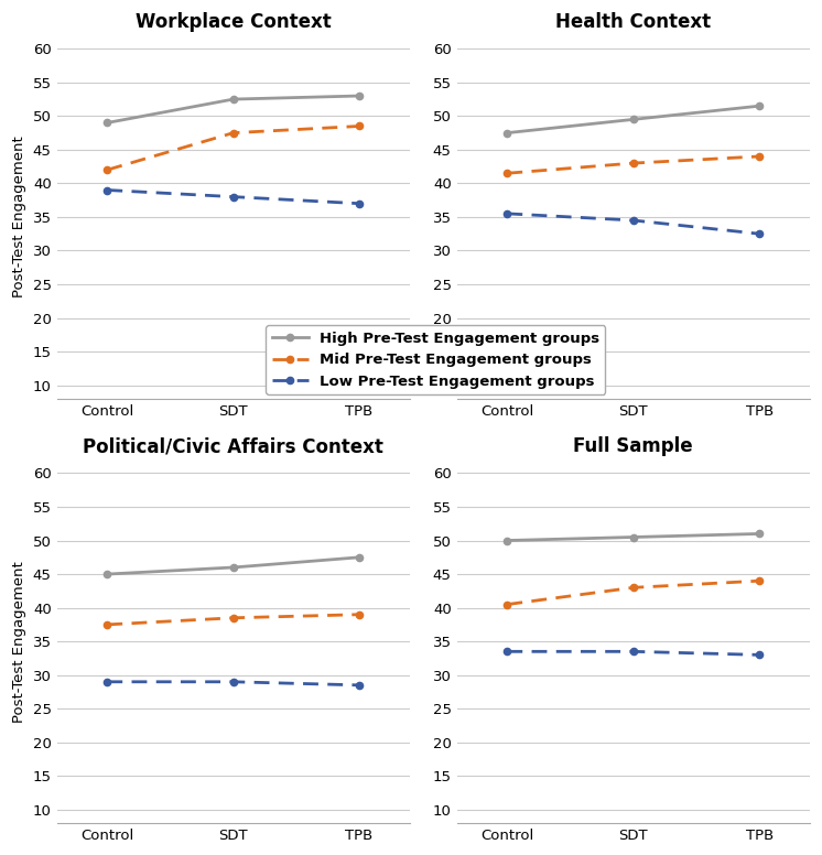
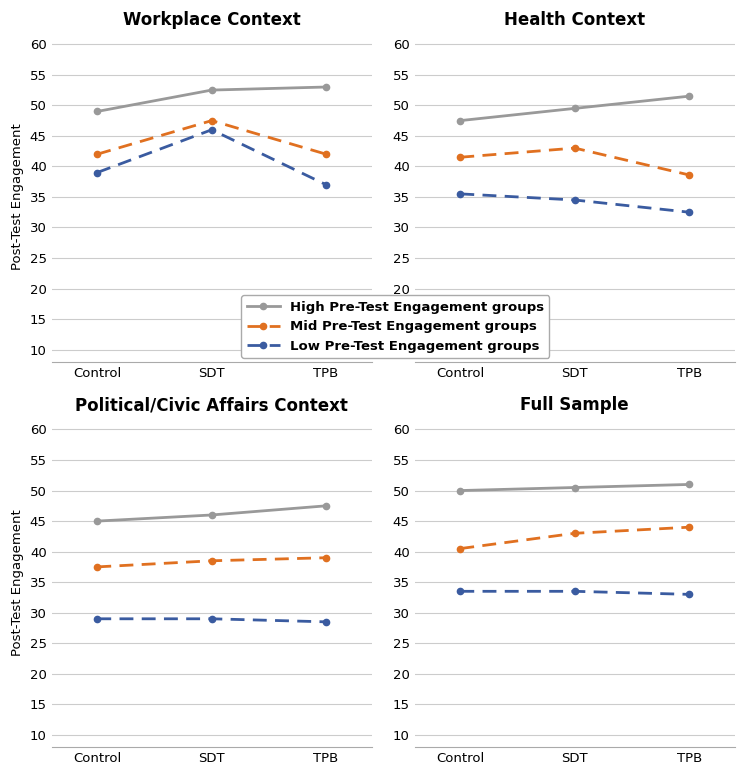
Workplace Context/Low Pre-Test Engagement groups/SDT: 38 -> 46
Workplace Context/Mid Pre-Test Engagement groups/TPB: 48.5 -> 42.0
Health Context/Mid Pre-Test Engagement groups/TPB: 44.0 -> 38.6
